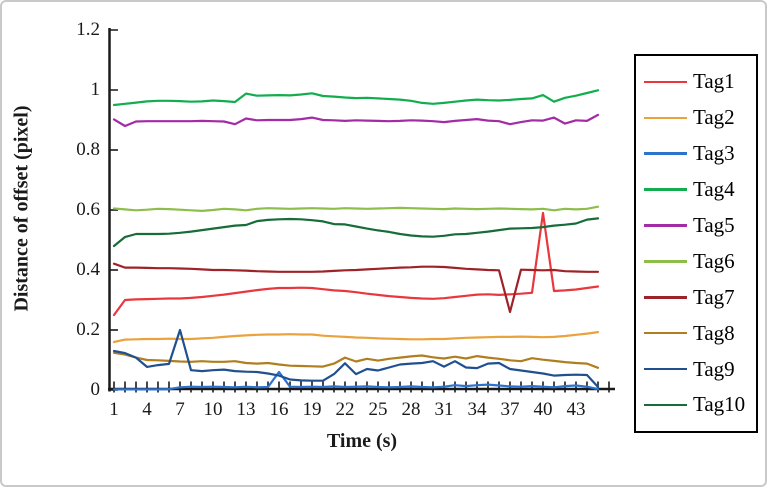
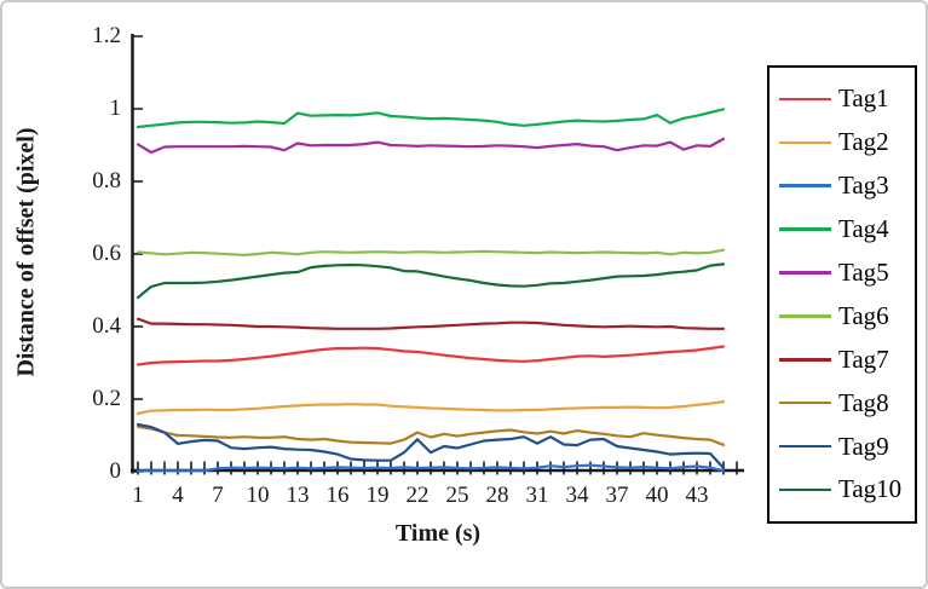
Tag1/1: 0.25 -> 0.29
Tag9/7: 0.20 -> 0.09
Tag3/16: 0.06 -> 0.01
Tag7/37: 0.26 -> 0.40
Tag1/40: 0.59 -> 0.33
